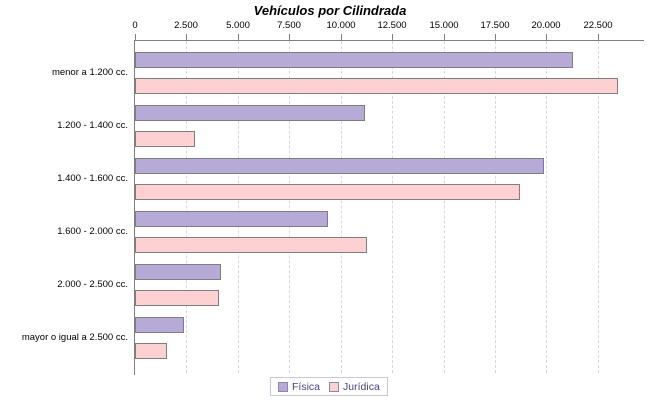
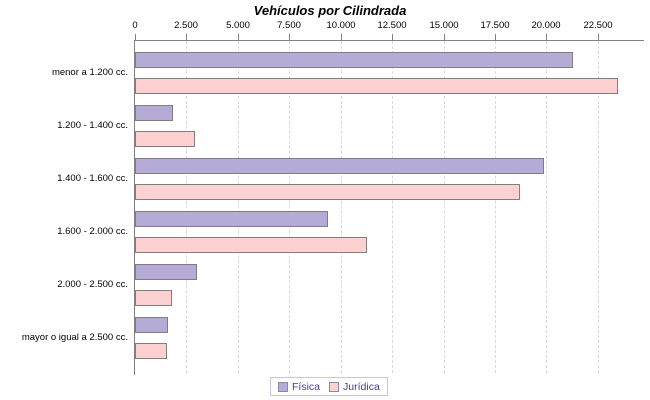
Física/1.200 - 1.400 cc.: 11200 -> 1800
Física/2.000 - 2.500 cc.: 4200 -> 3000
Jurídica/2.000 - 2.500 cc.: 4100 -> 1800
Física/mayor o igual a 2.500 cc.: 2400 -> 1600
